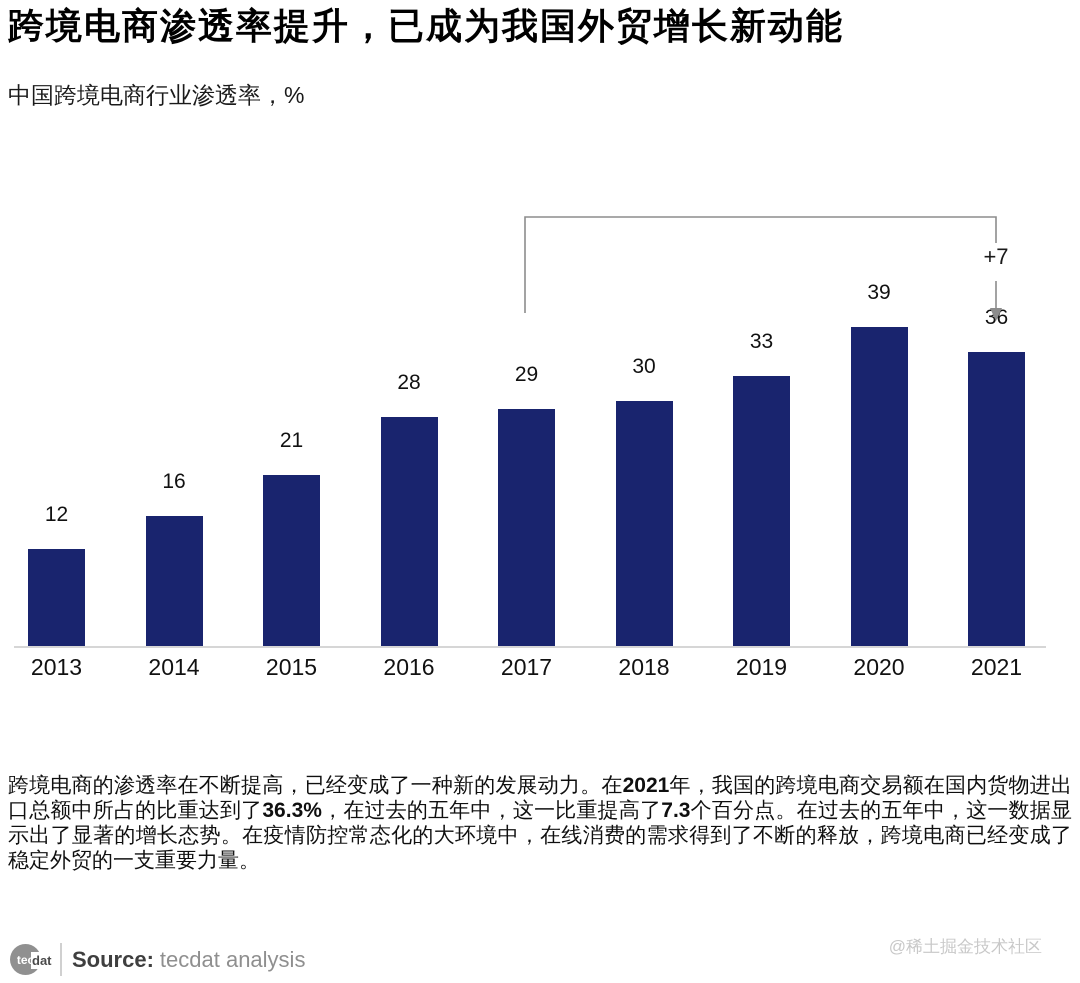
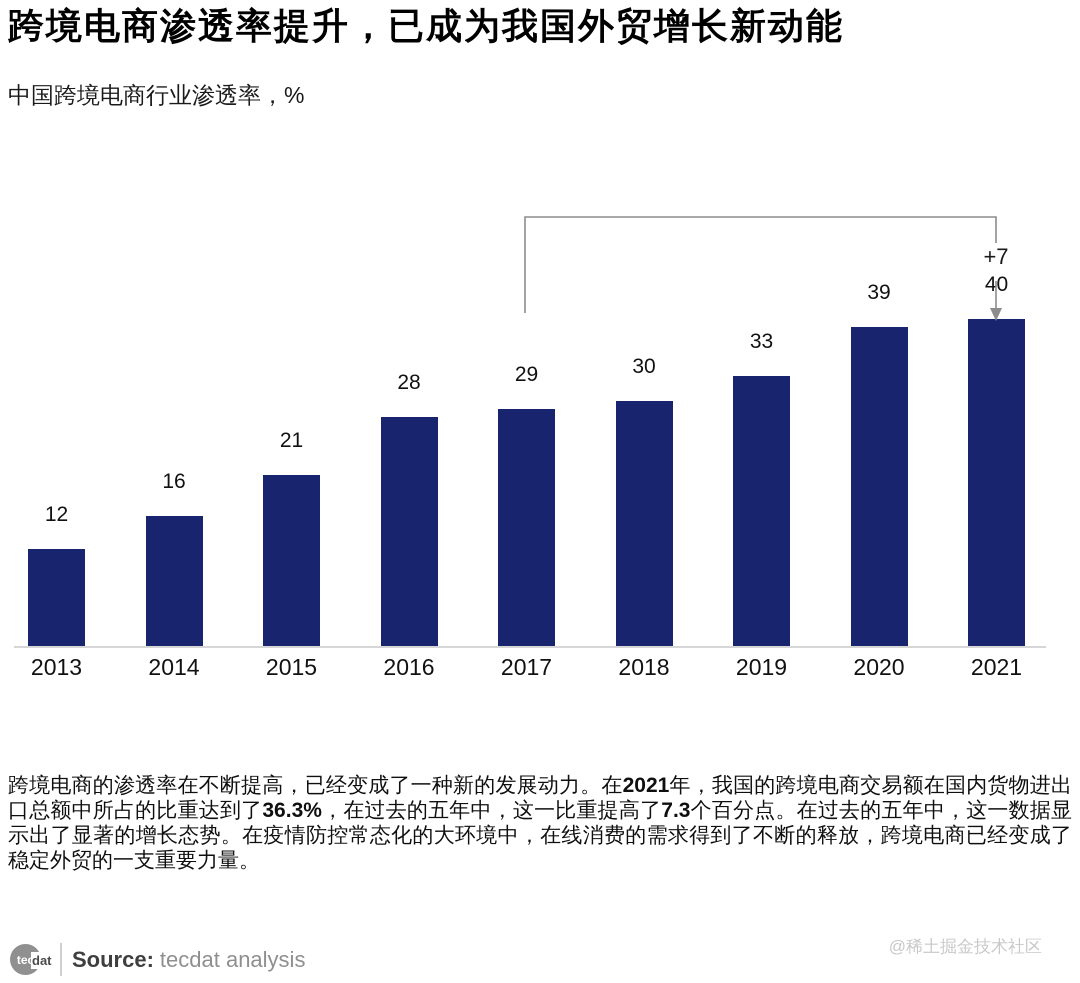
2021: 36 -> 40
